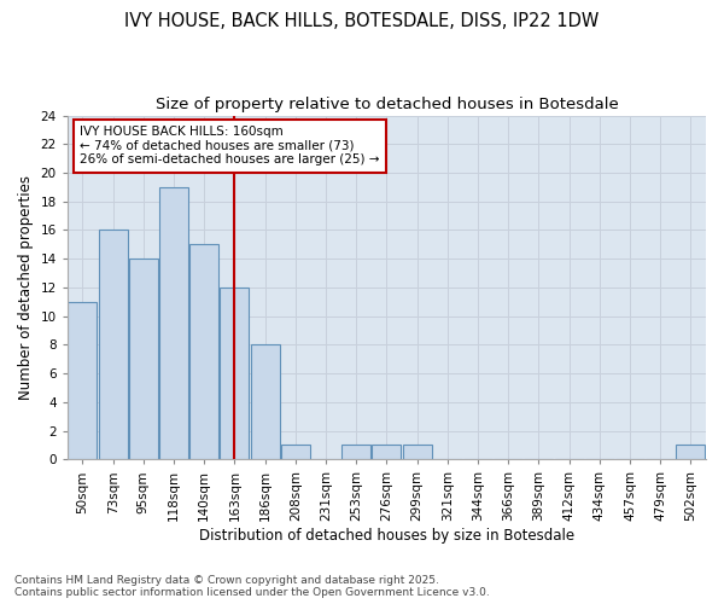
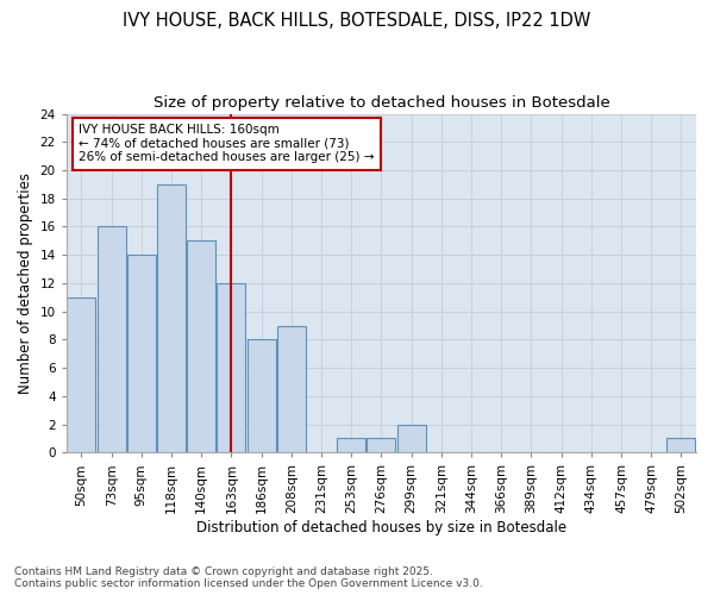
208sqm: 1 -> 9
299sqm: 1 -> 2
